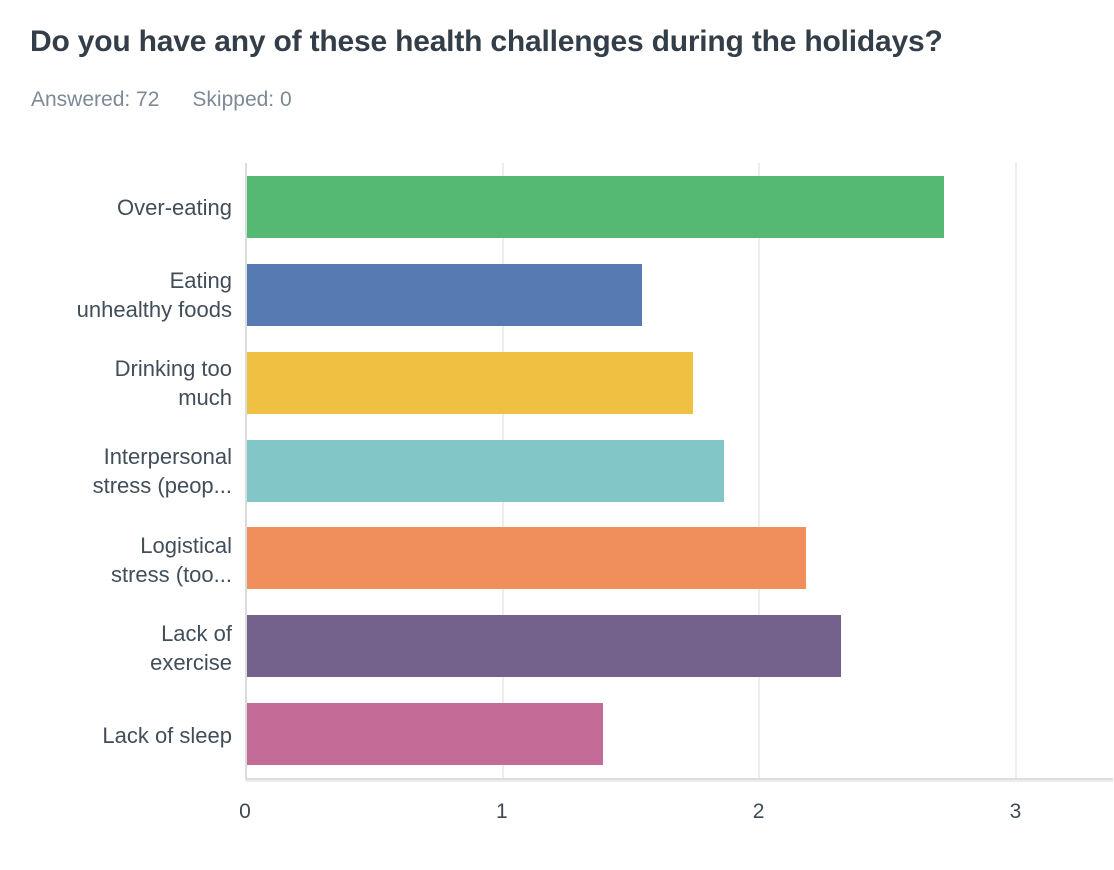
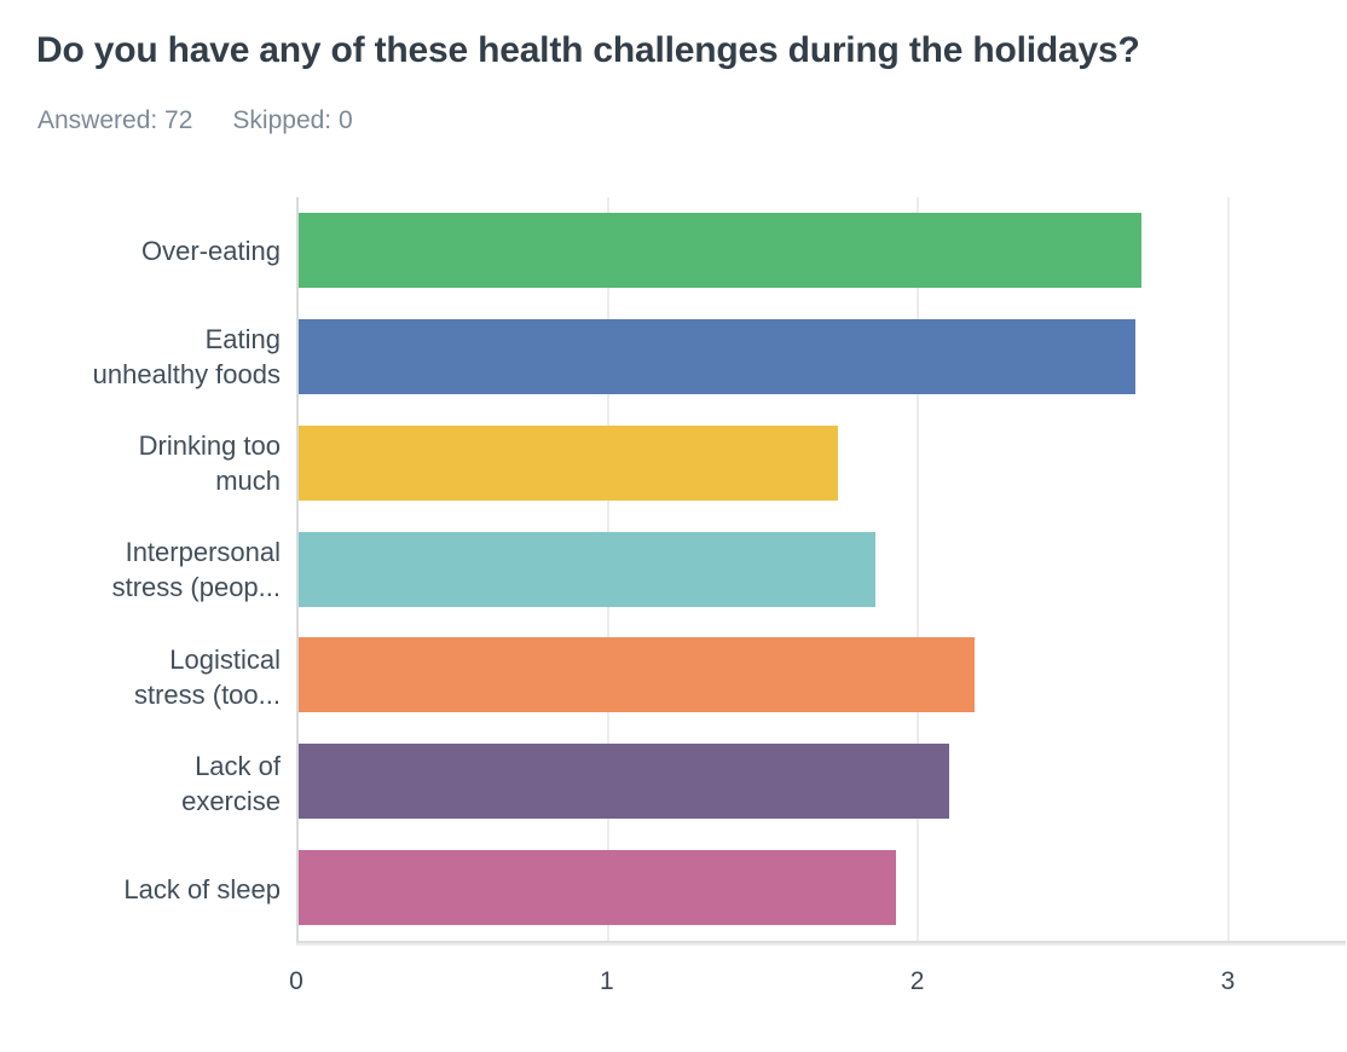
Eating unhealthy foods: 1.54 -> 2.70
Lack of exercise: 2.32 -> 2.10
Lack of sleep: 1.39 -> 1.93
